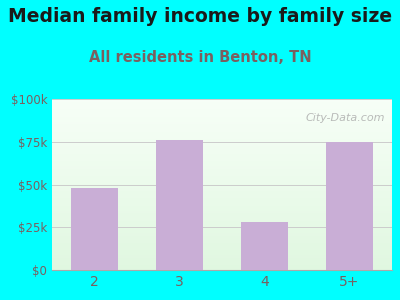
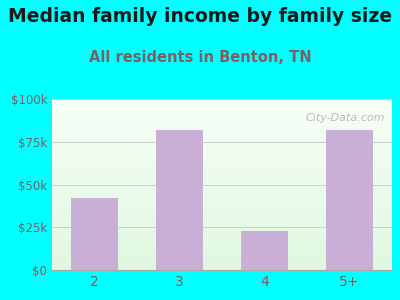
2: $48k -> $42k
3: $76k -> $82k
4: $28k -> $23k
5+: $75k -> $82k
